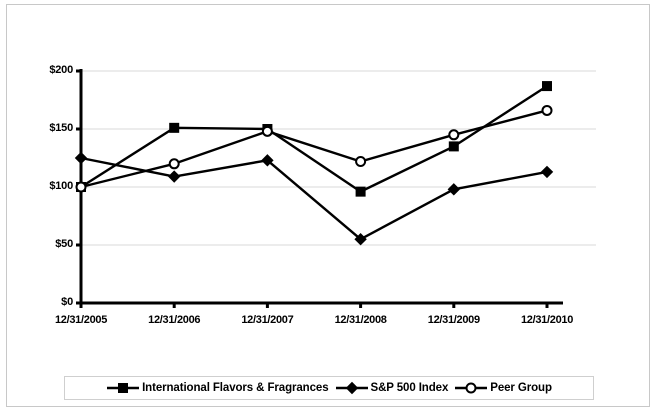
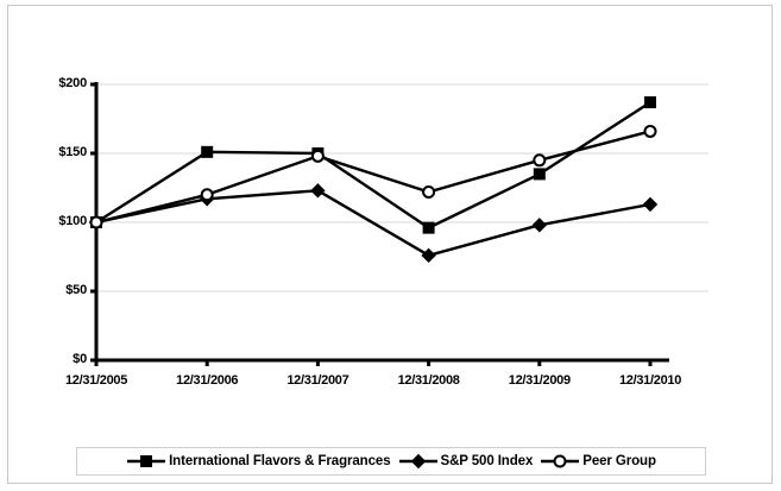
S&P 500 Index/12/31/2005: $125 -> $100
S&P 500 Index/12/31/2006: $109 -> $117
S&P 500 Index/12/31/2008: $55 -> $76
